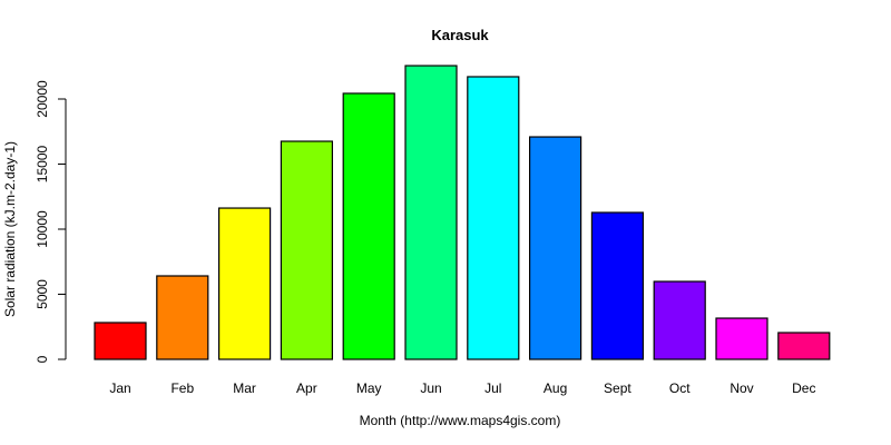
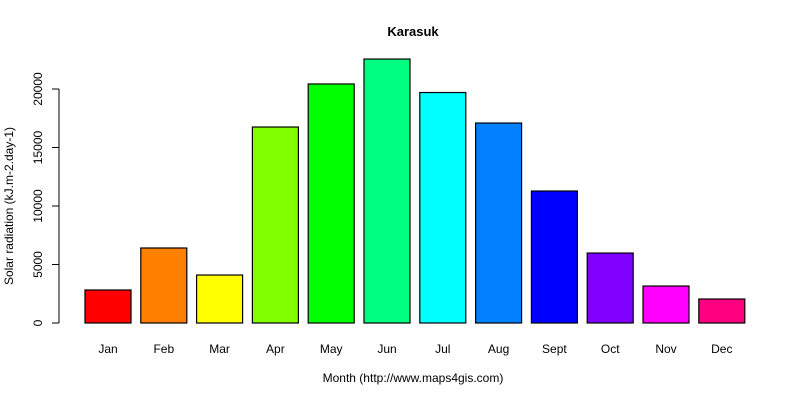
Mar: 11600 -> 4100
Jul: 21700 -> 19700
